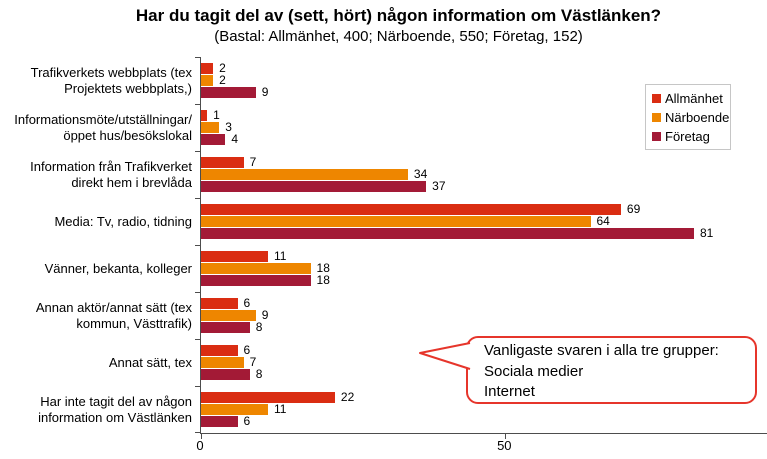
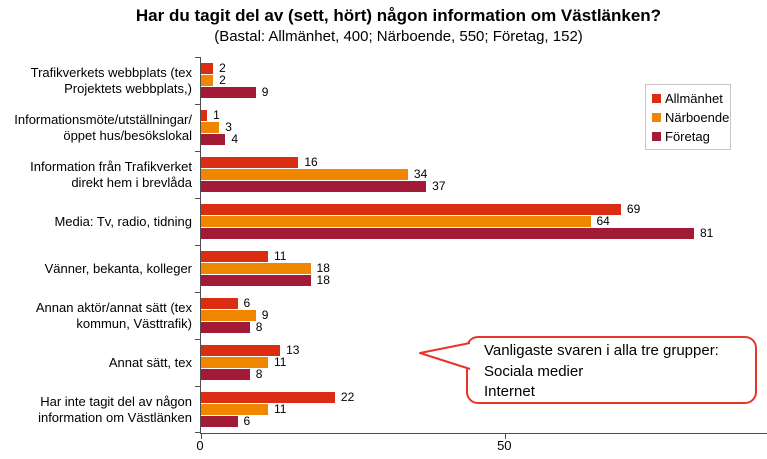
Allmänhet/Information från Trafikverket direkt hem i brevlåda: 7 -> 16
Allmänhet/Annat sätt, tex: 6 -> 13
Närboende/Annat sätt, tex: 7 -> 11
